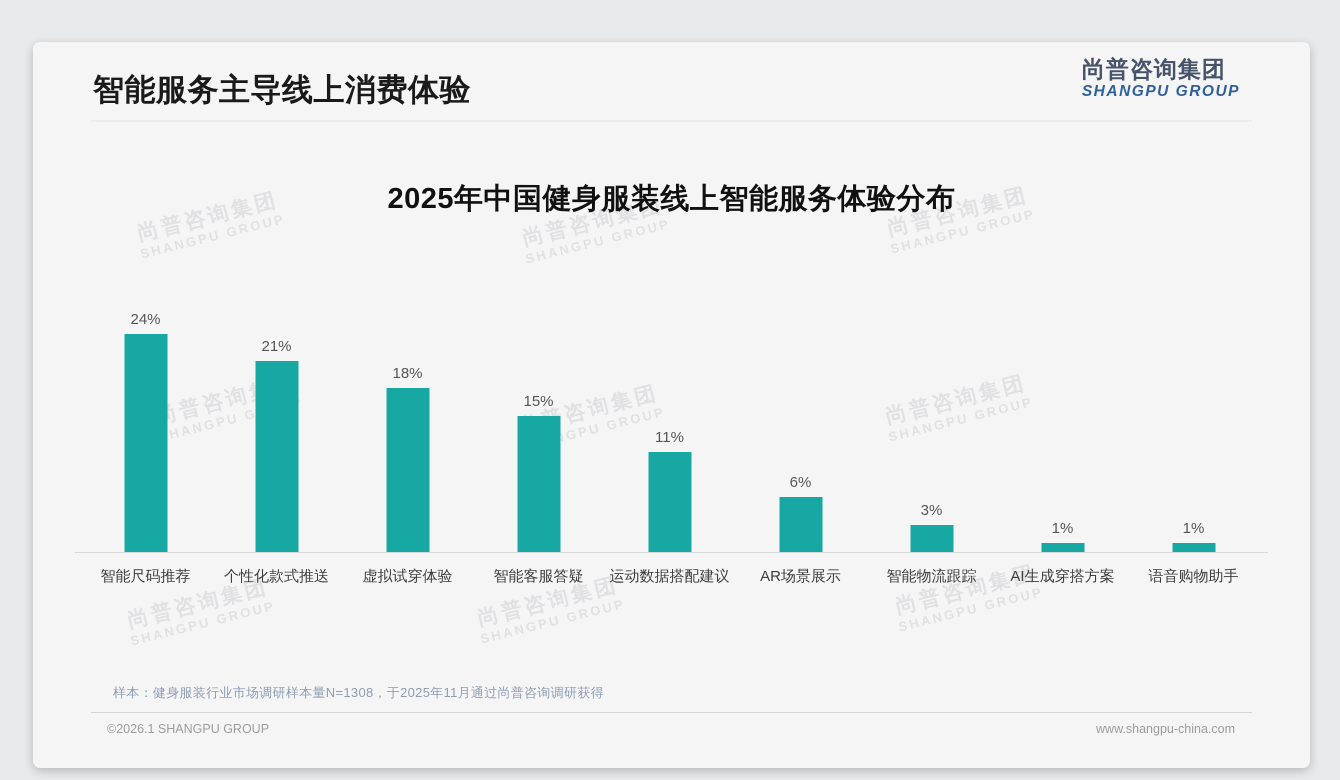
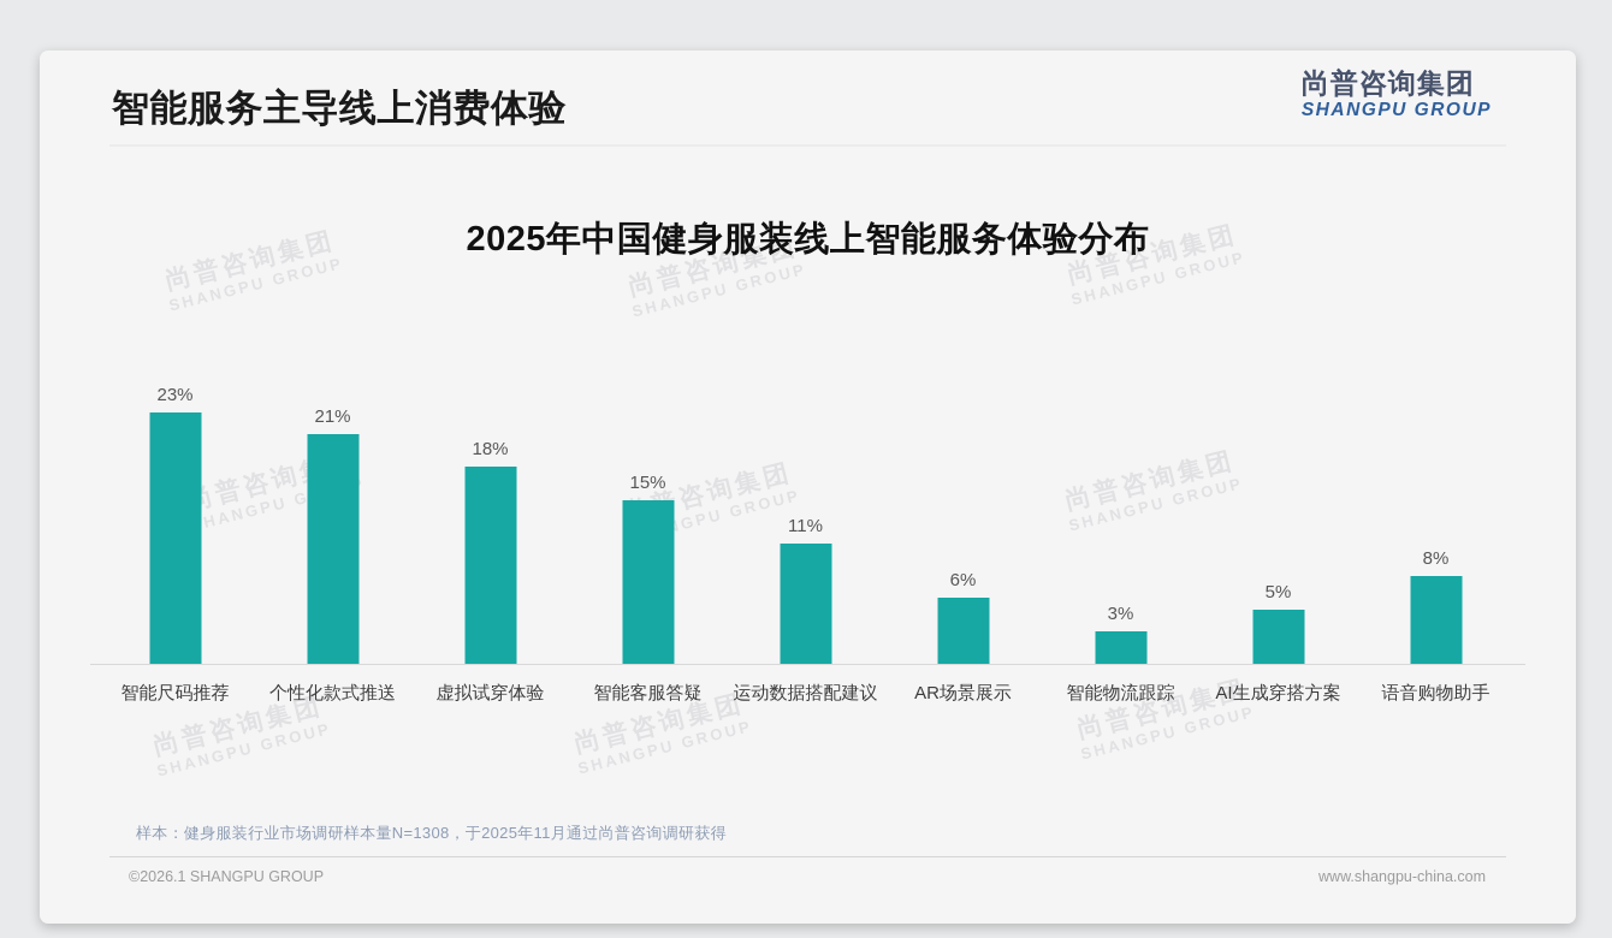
智能尺码推荐: 24% -> 23%
AI生成穿搭方案: 1% -> 5%
语音购物助手: 1% -> 8%
